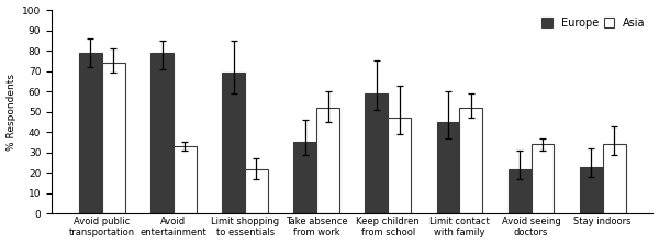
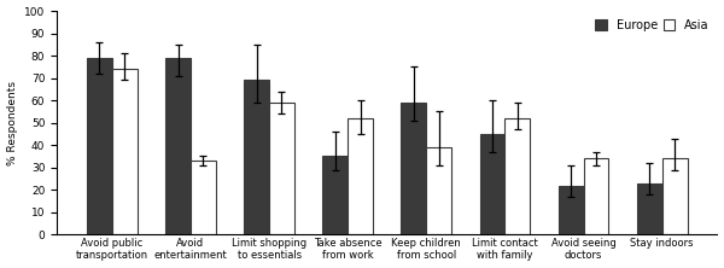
Asia/Limit shopping to essentials: 22 -> 59
Asia/Keep children from school: 47 -> 39
